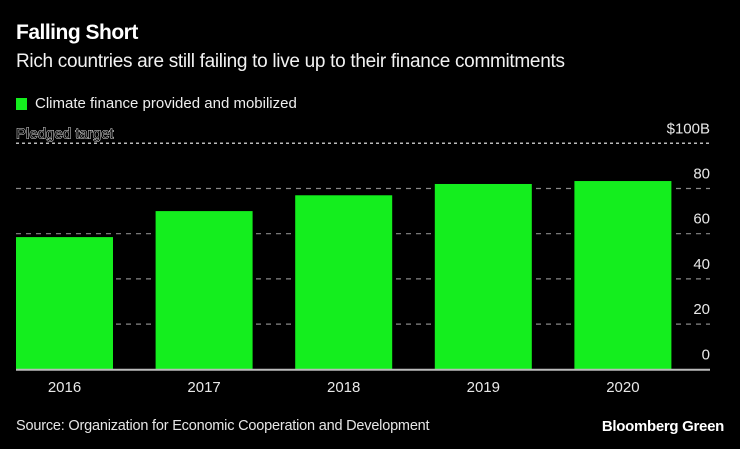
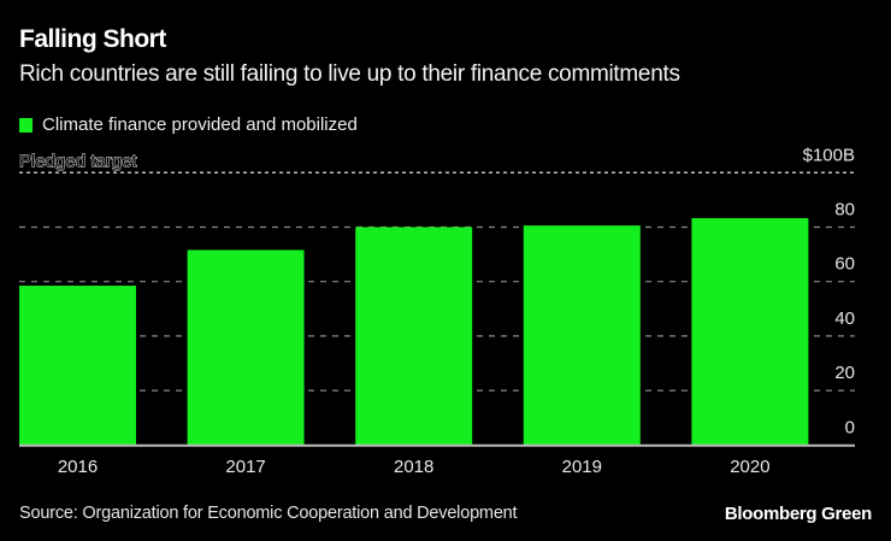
2017: $70B -> $72B
2018: $77B -> $80B
2019: $82B -> $81B
